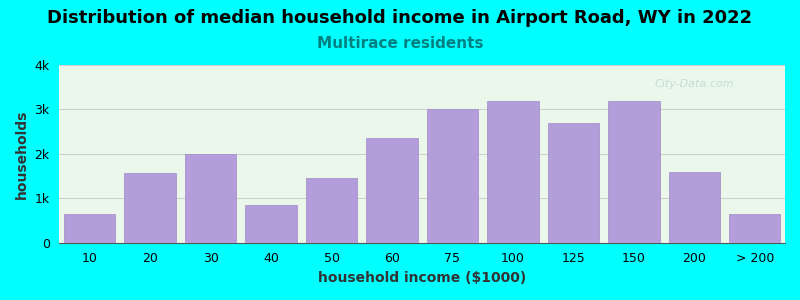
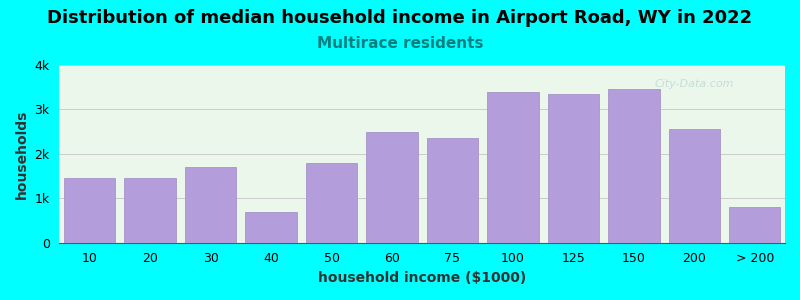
10: 0.65k -> 1.45k
20: 1.58k -> 1.45k
30: 2.00k -> 1.70k
40: 0.85k -> 0.70k
50: 1.45k -> 1.80k
60: 2.35k -> 2.50k
75: 3.00k -> 2.35k
100: 3.20k -> 3.40k
125: 2.70k -> 3.35k
150: 3.20k -> 3.45k
200: 1.60k -> 2.55k
> 200: 0.65k -> 0.80k
